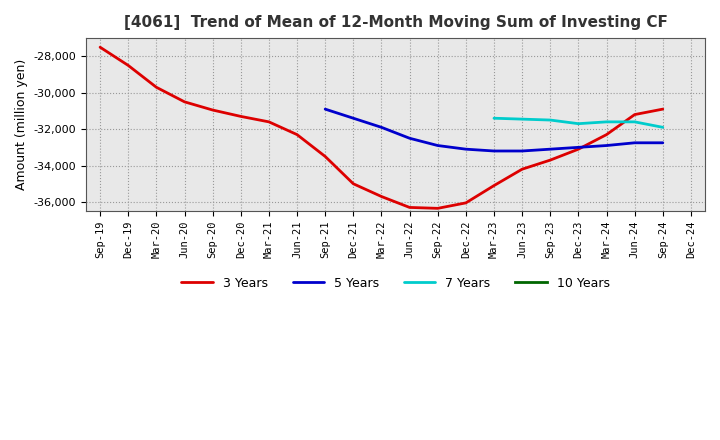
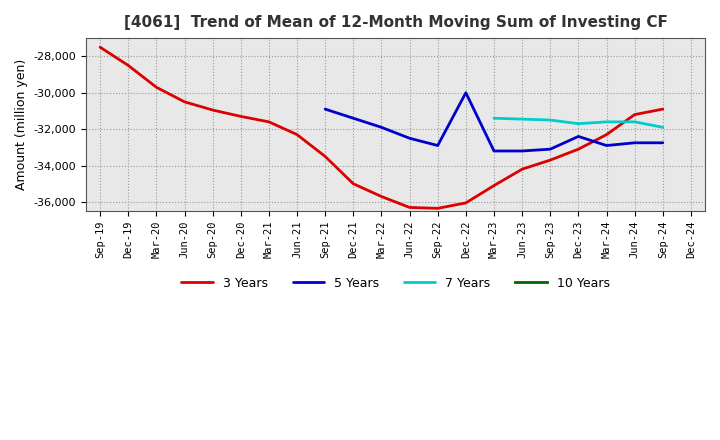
5 Years/Dec-22: -33,100 -> -30,000
5 Years/Dec-23: -33,000 -> -32,400
